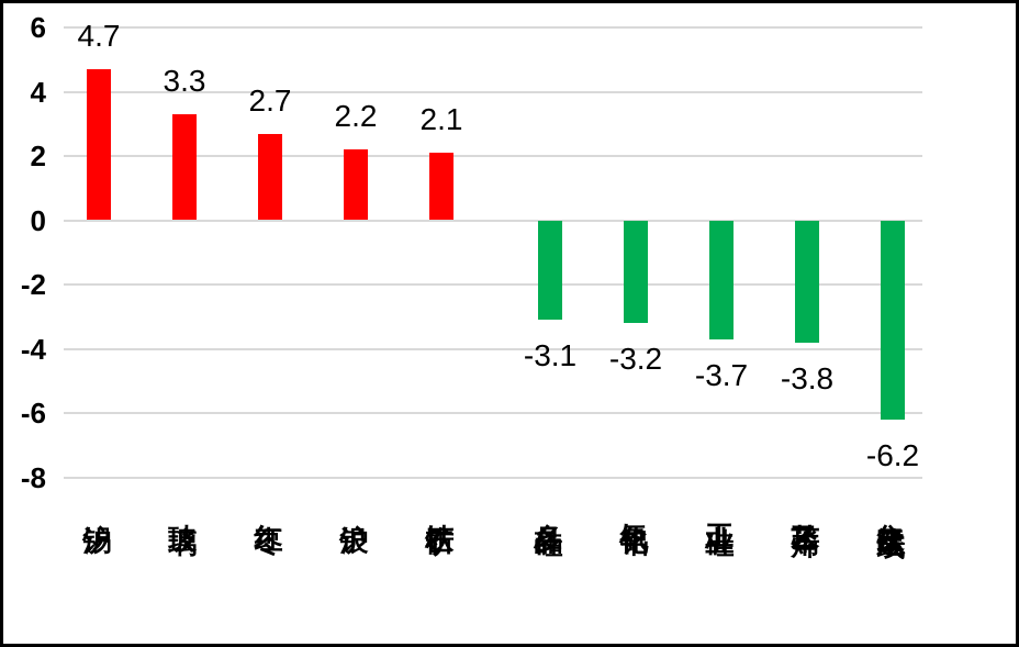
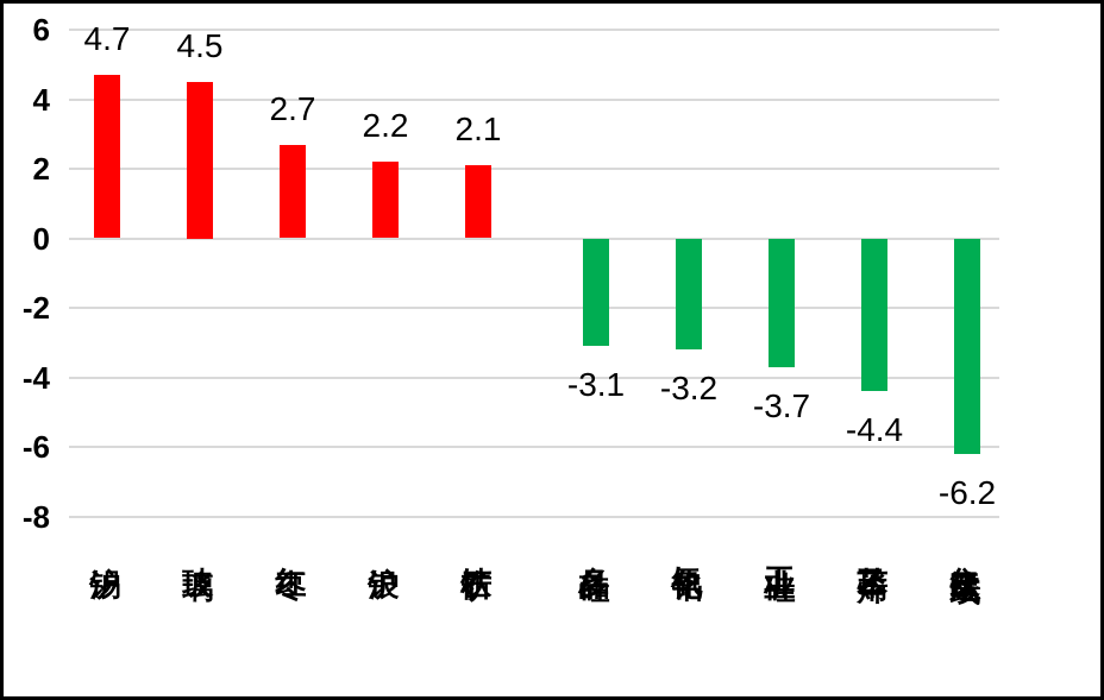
玻璃: 3.3 -> 4.5
苯乙烯: -3.8 -> -4.4
